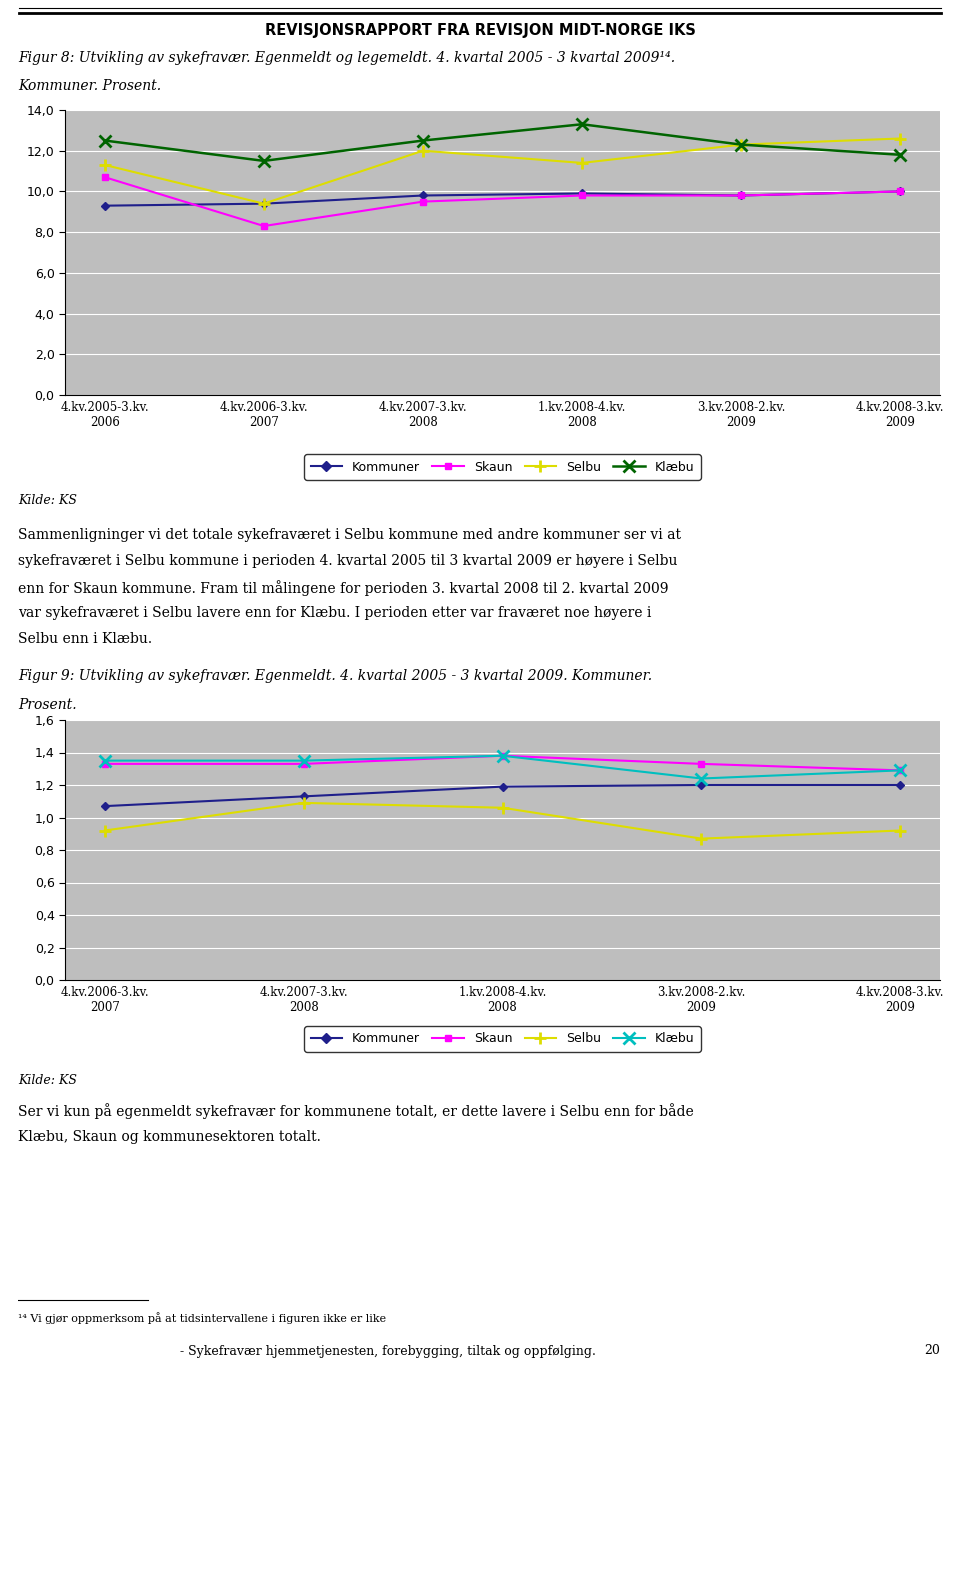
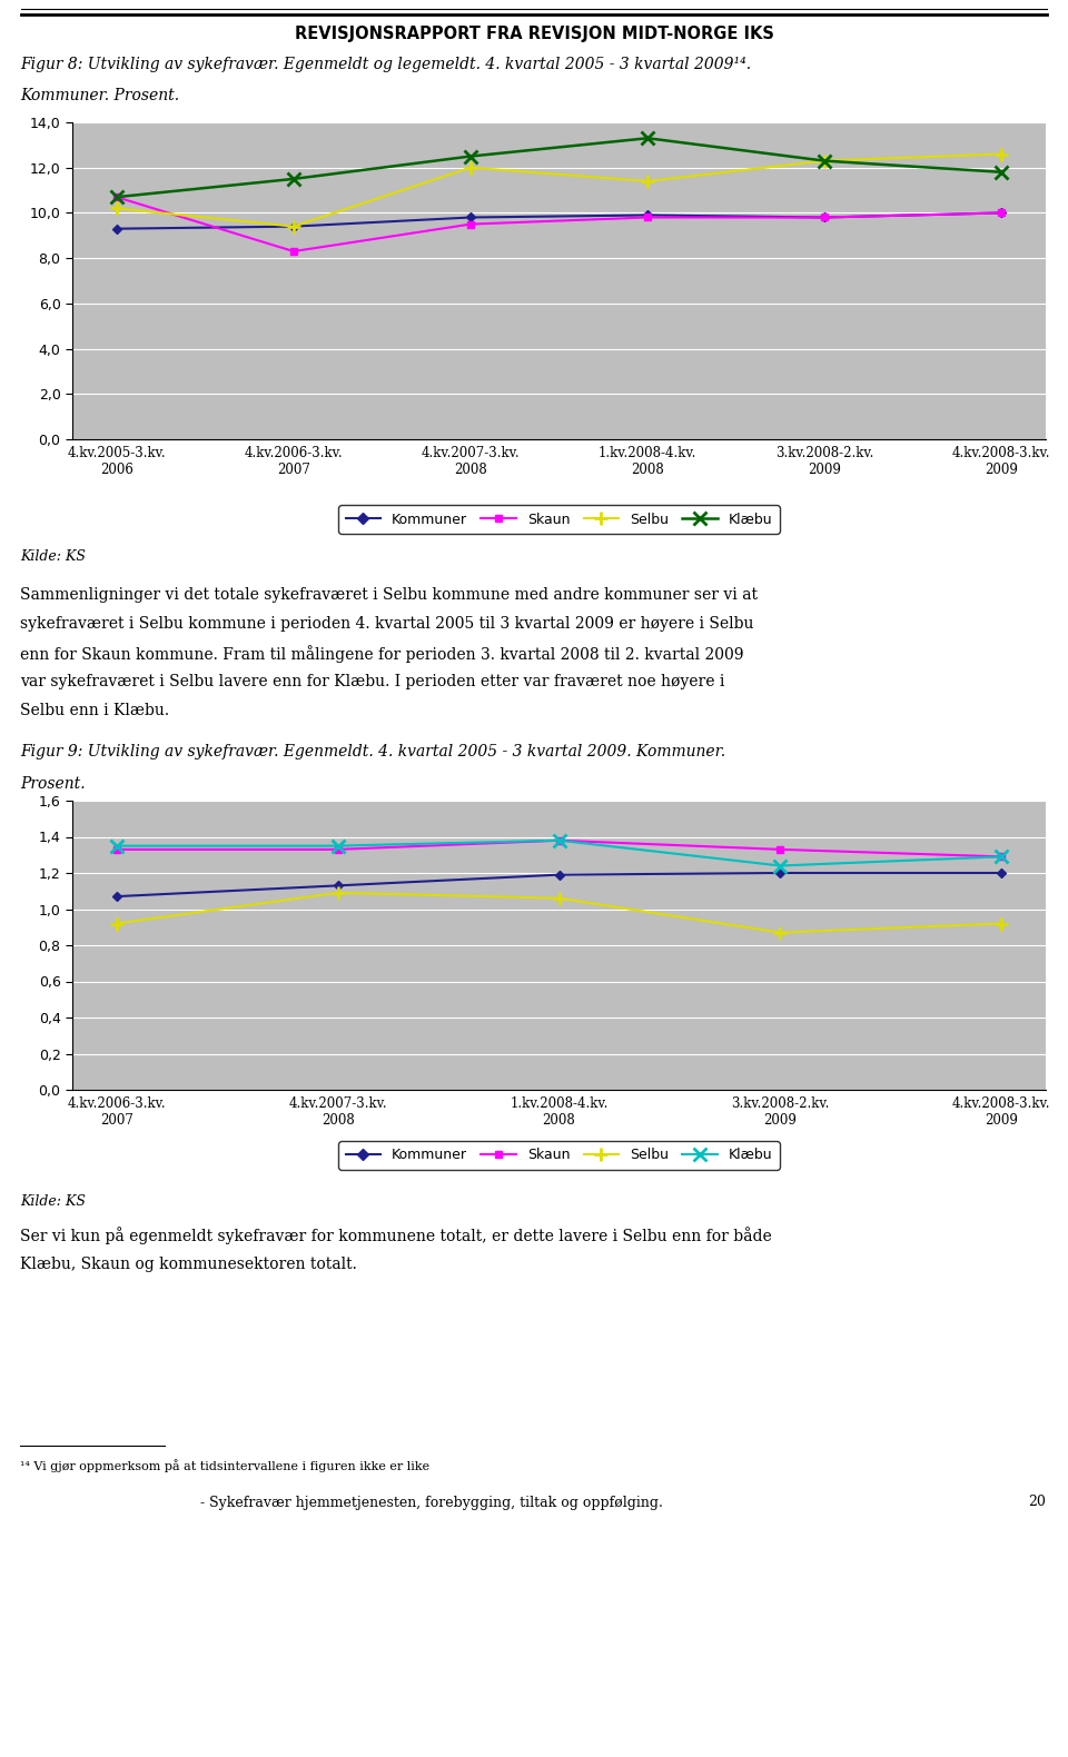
Selbu/4.kv.2005-3.kv. 2006: 11,3 -> 10,2
Klæbu/4.kv.2005-3.kv. 2006: 12,5 -> 10,7
